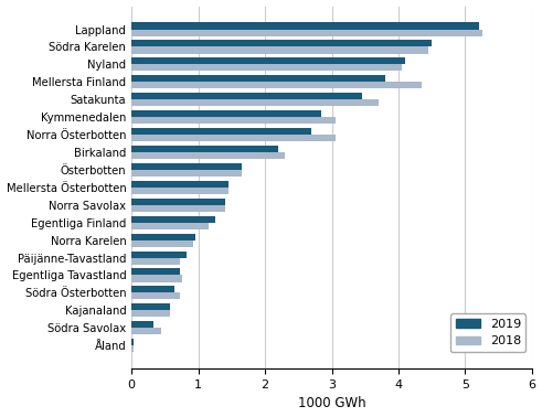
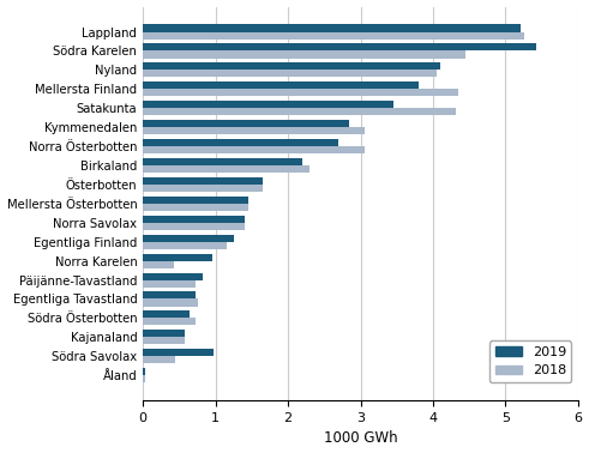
2019/Södra Karelen: 4.50 -> 5.42
2018/Satakunta: 3.70 -> 4.32
2018/Norra Karelen: 0.92 -> 0.42
2019/Södra Savolax: 0.33 -> 0.98
